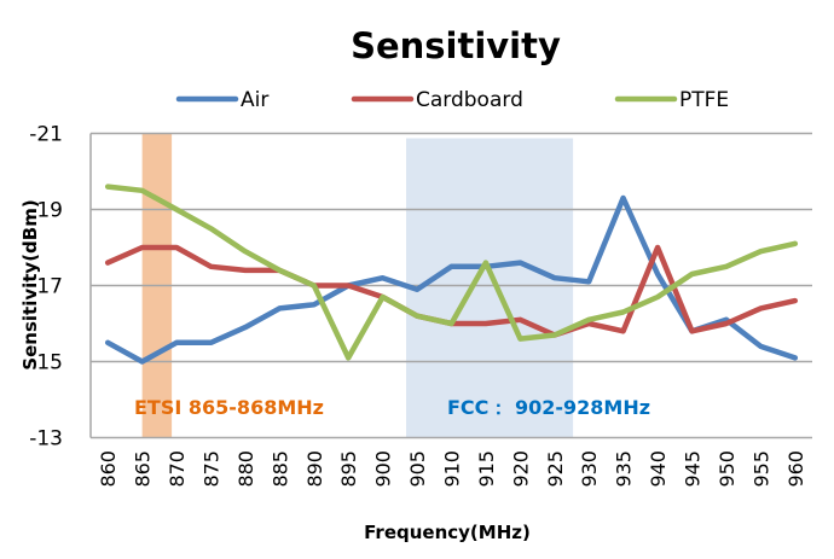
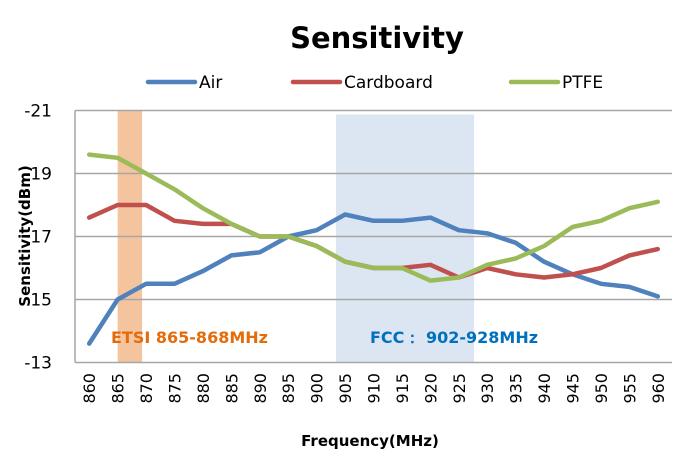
Air/860: 15.5 -> 13.6
PTFE/895: 15.1 -> 17.0
Air/905: 16.9 -> 17.7
PTFE/915: 17.6 -> 16.0
Air/935: 19.3 -> 16.8
Air/940: 17.3 -> 16.2
Cardboard/940: 18.0 -> 15.7
Air/950: 16.1 -> 15.5
